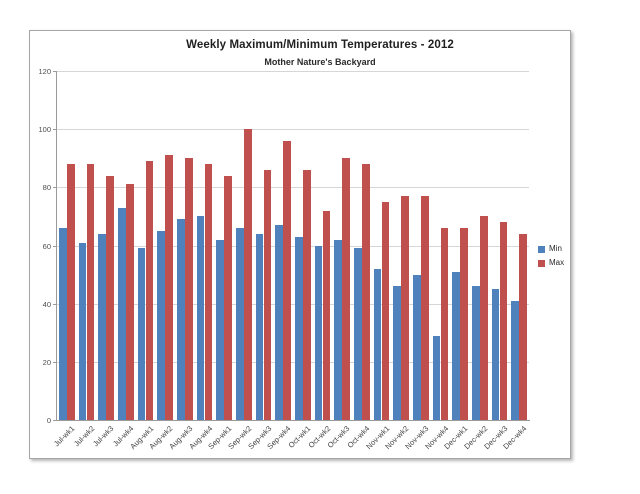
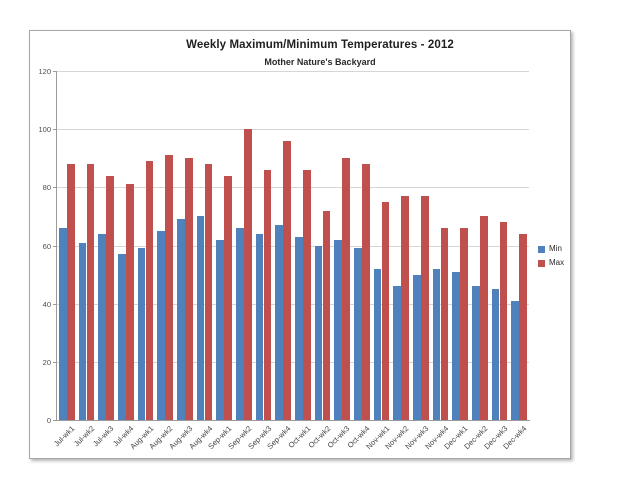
Min/Jul-wk4: 73 -> 57
Min/Nov-wk4: 29 -> 52
